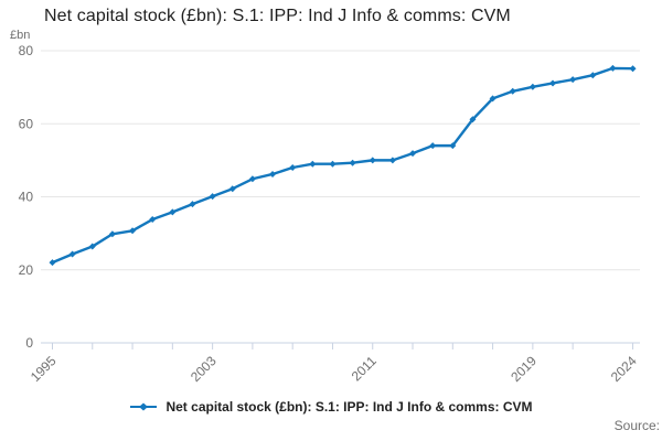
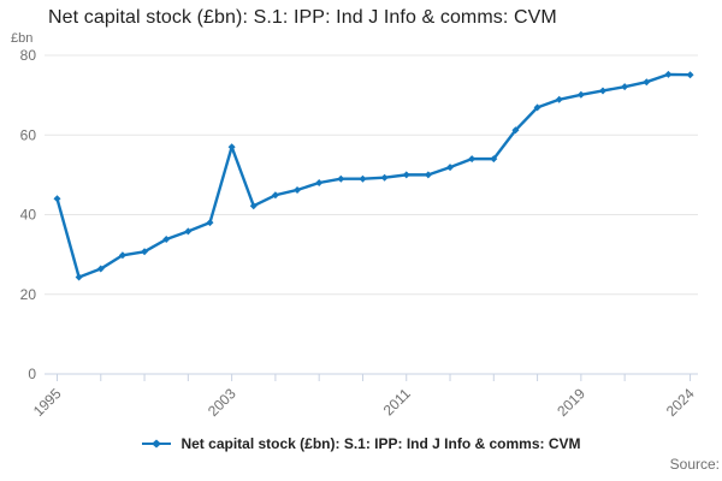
1995: 22 -> 44
2003: 40 -> 57
